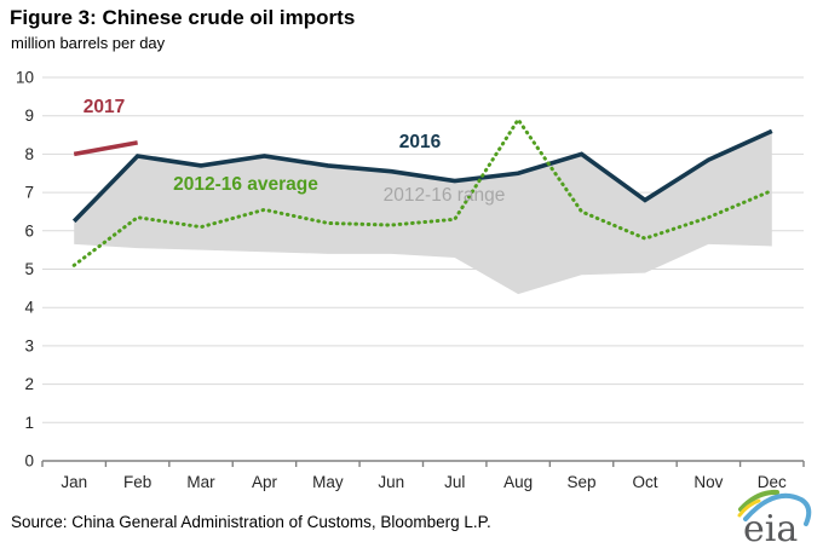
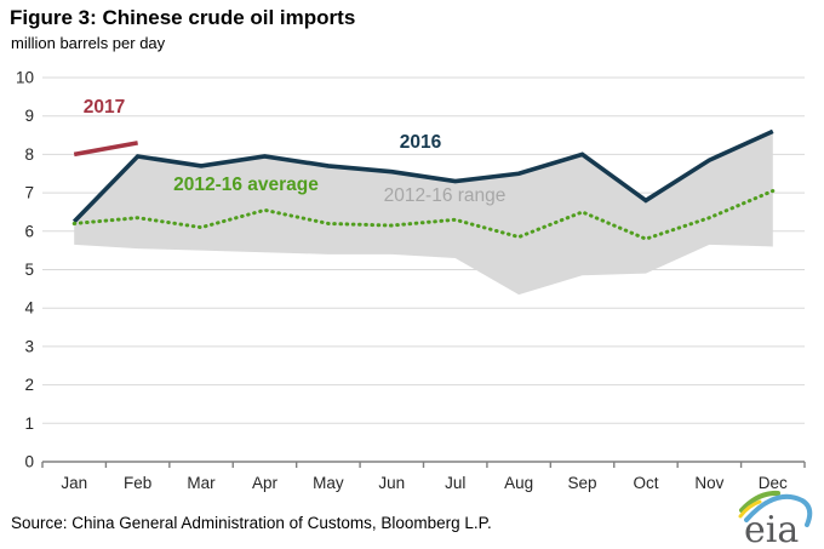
2012-16 average/Jan: 5.1 -> 6.2
2012-16 average/Aug: 8.9 -> 5.8
